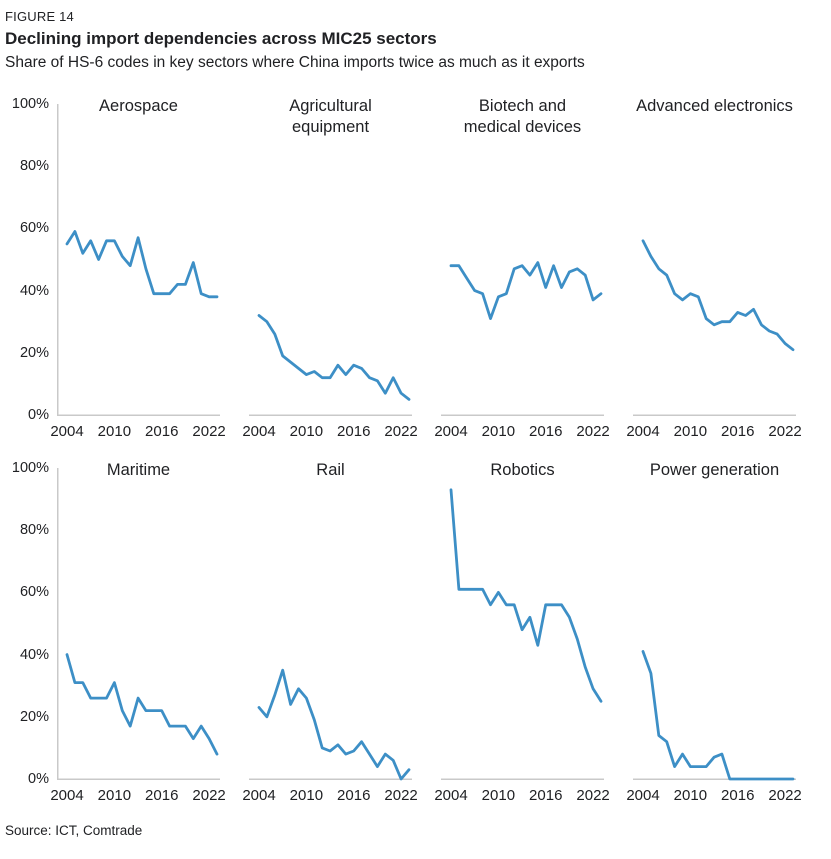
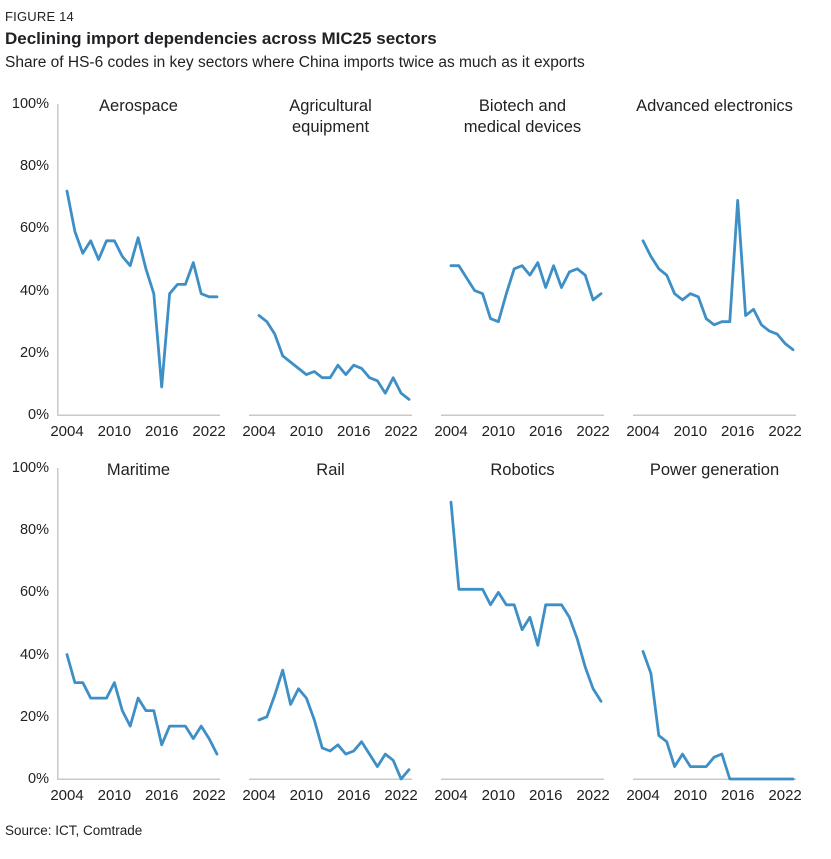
Aerospace/2004: 55% -> 72%
Rail/2004: 23% -> 19%
Robotics/2004: 93% -> 89%
Biotech and medical devices/2010: 38% -> 30%
Aerospace/2016: 39% -> 9%
Advanced electronics/2016: 33% -> 69%
Maritime/2016: 22% -> 11%
